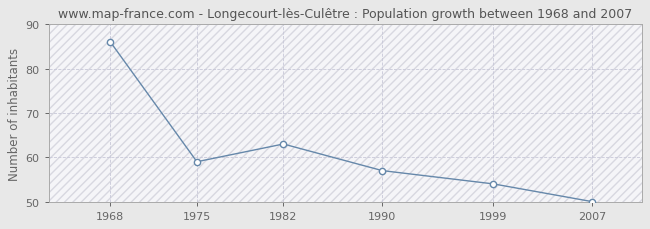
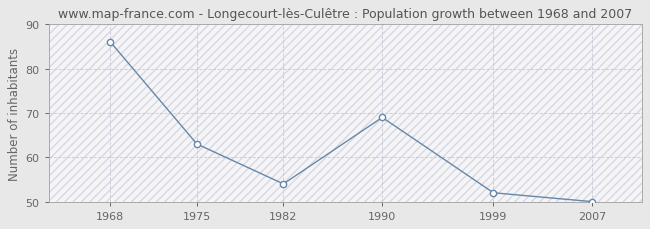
1975: 59 -> 63
1982: 63 -> 54
1990: 57 -> 69
1999: 54 -> 52
